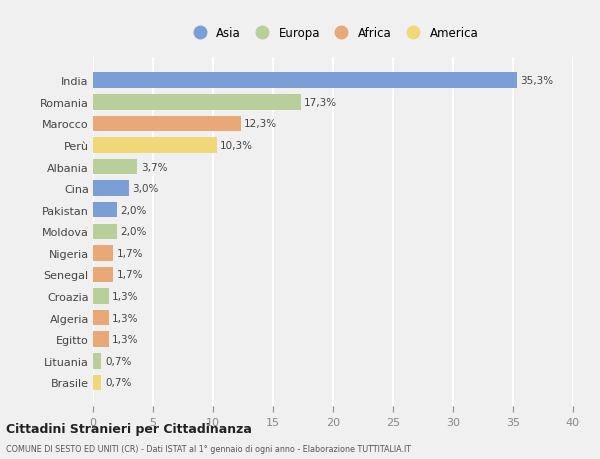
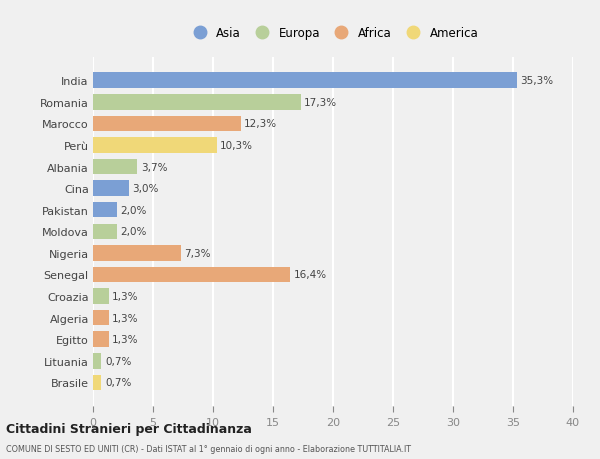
Nigeria: 1,7% -> 7,3%
Senegal: 1,7% -> 16,4%
